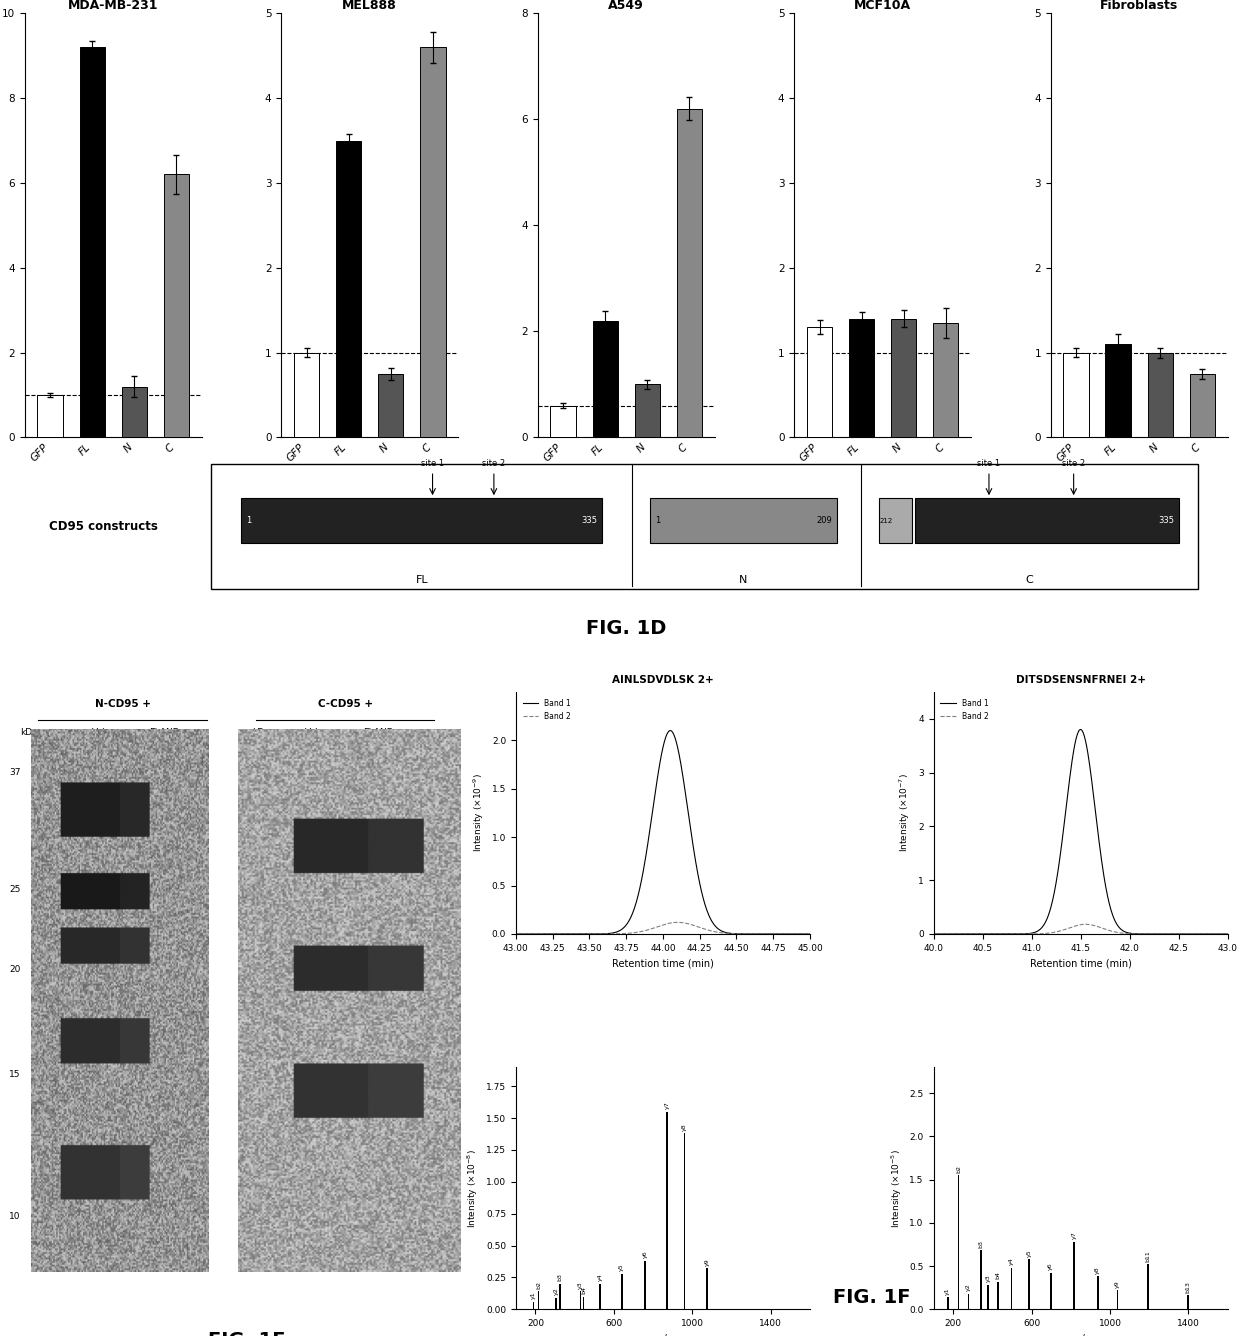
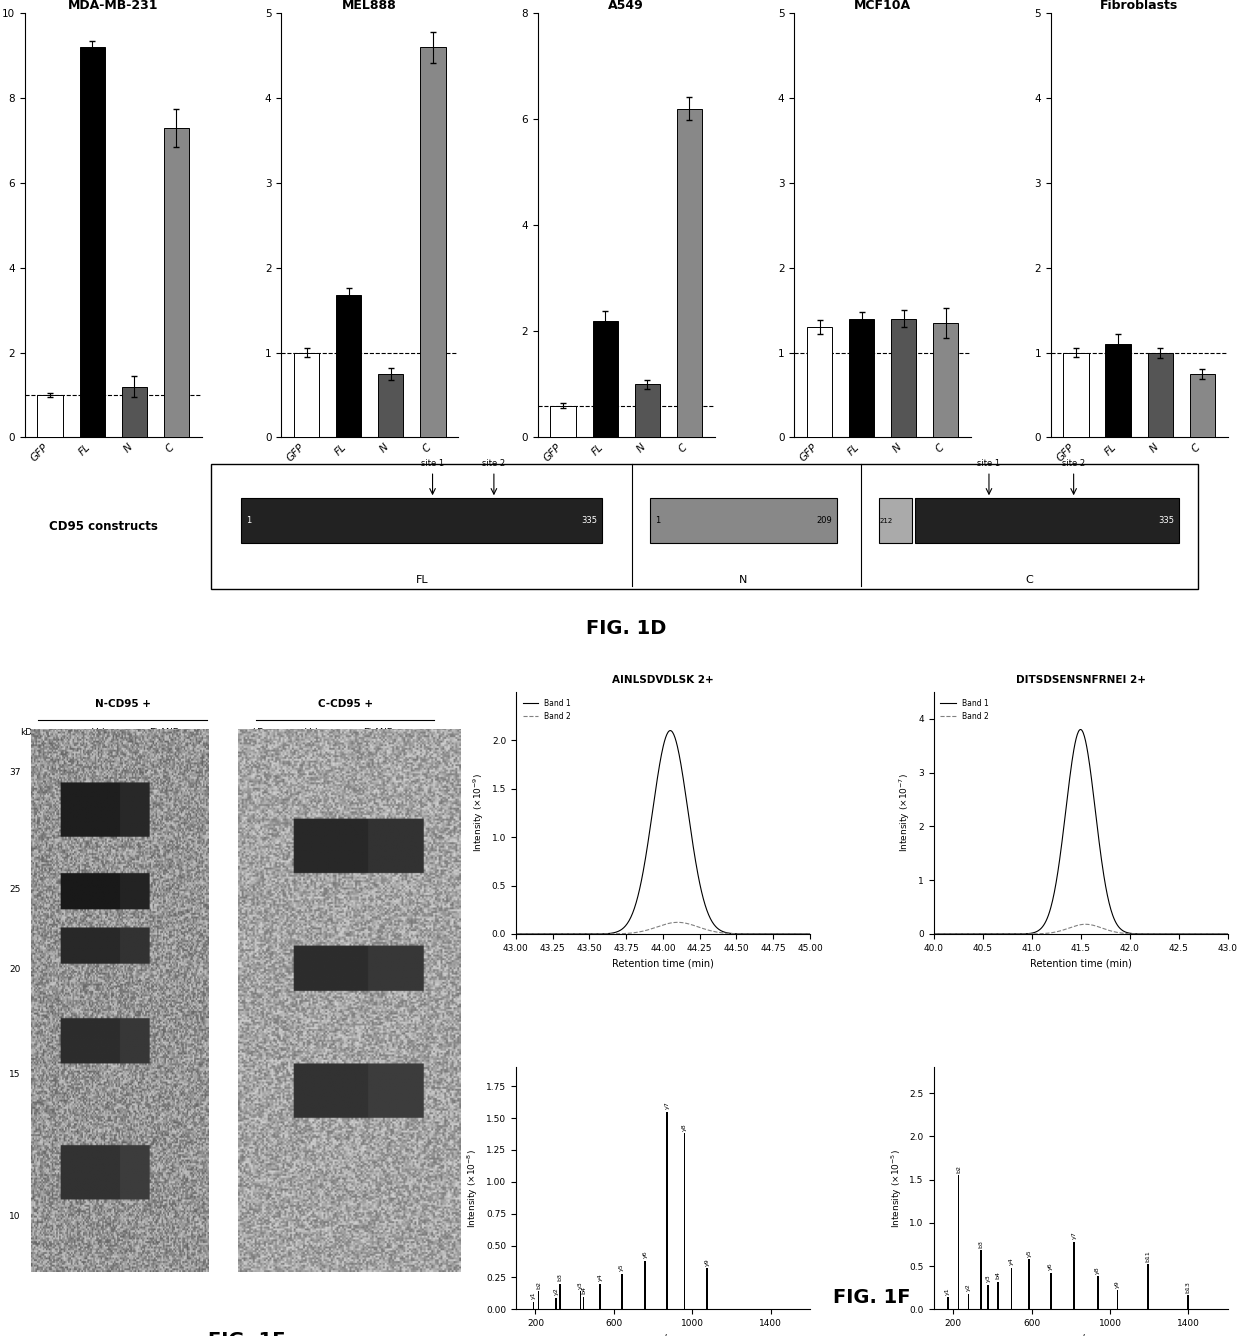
MDA-MB-231/C: 6.2 -> 7.3
MEL888/FL: 3.50 -> 1.68
